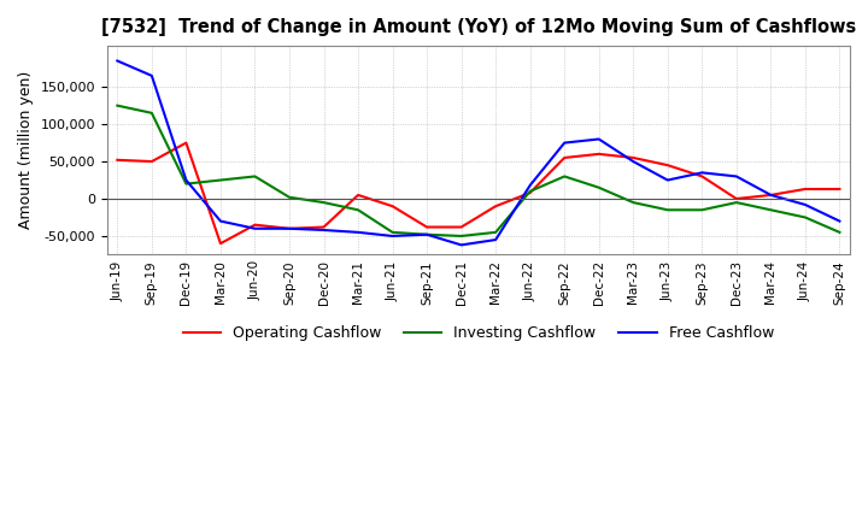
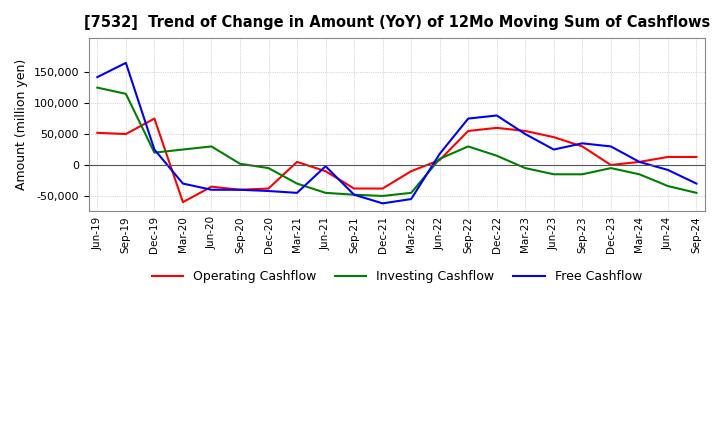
Free Cashflow/Jun-19: 185,000 -> 142,000
Investing Cashflow/Mar-21: -15,000 -> -30,000
Free Cashflow/Jun-21: -50,000 -> -2,000
Investing Cashflow/Jun-24: -25,000 -> -34,000
